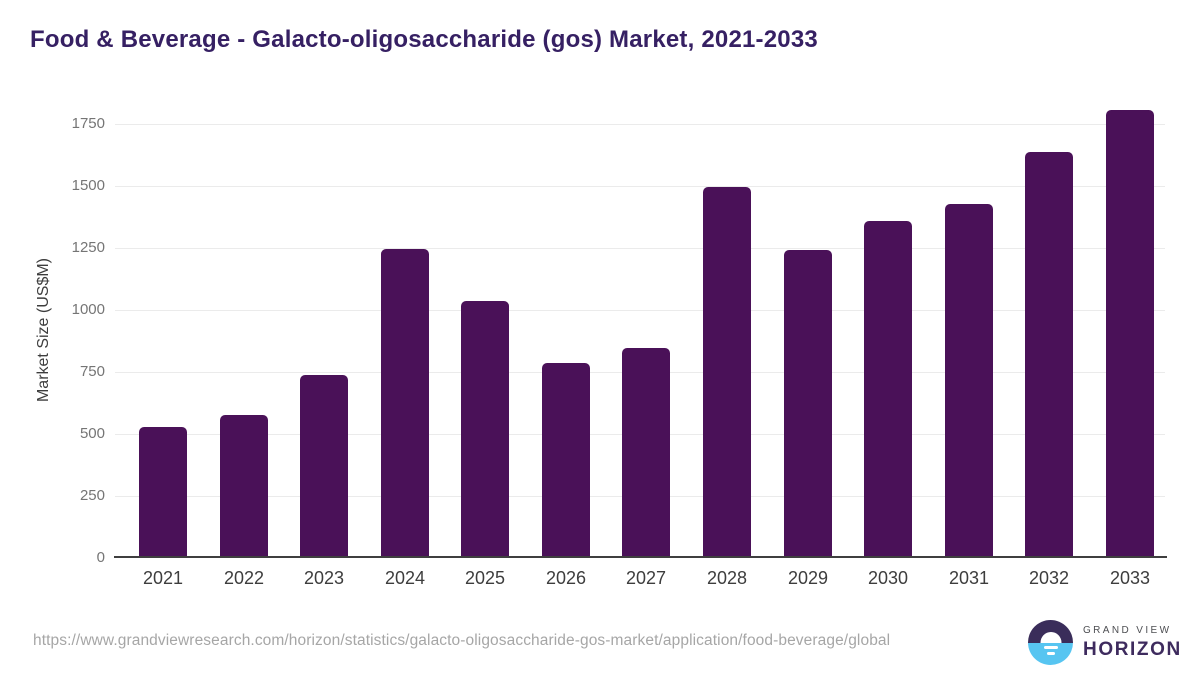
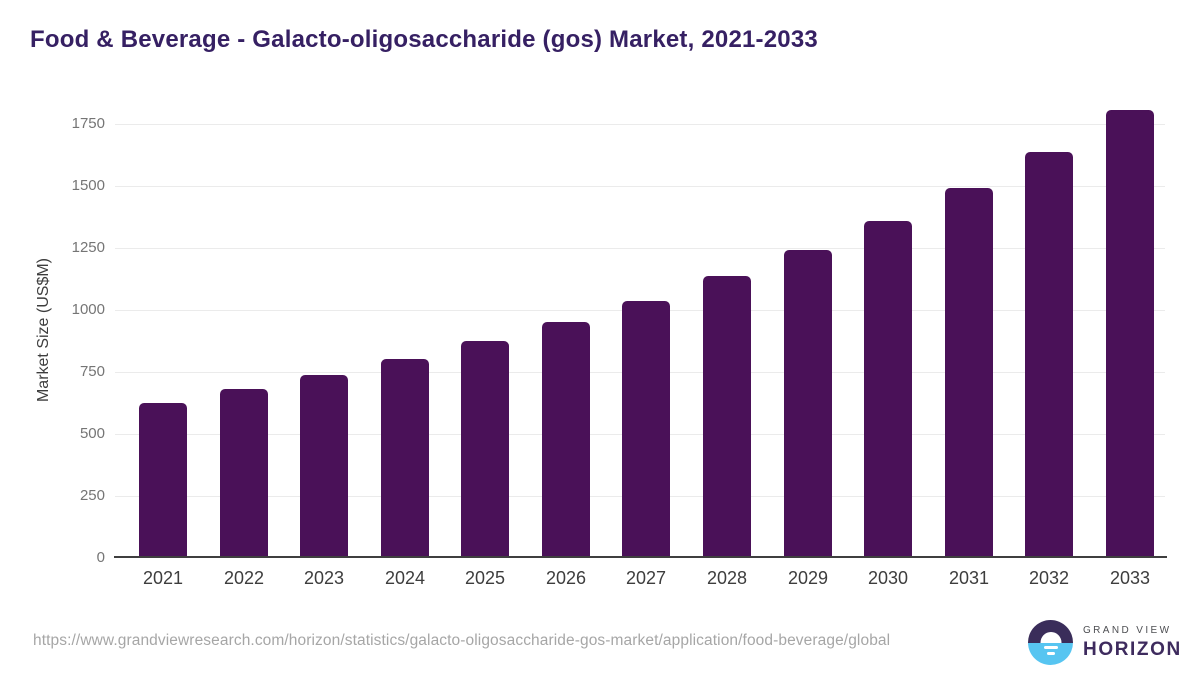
2021: 520 -> 620
2022: 570 -> 680
2024: 1240 -> 800
2025: 1030 -> 860
2026: 780 -> 940
2027: 840 -> 1030
2028: 1490 -> 1130
2031: 1420 -> 1480
